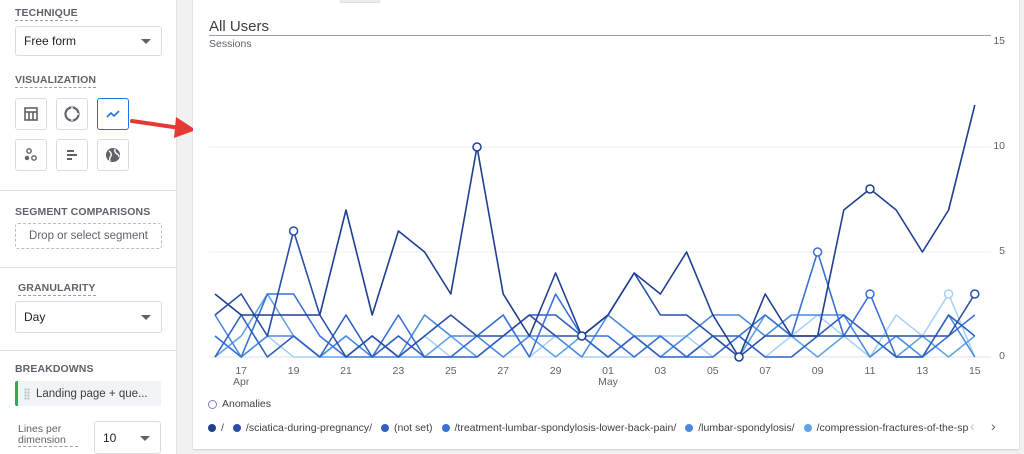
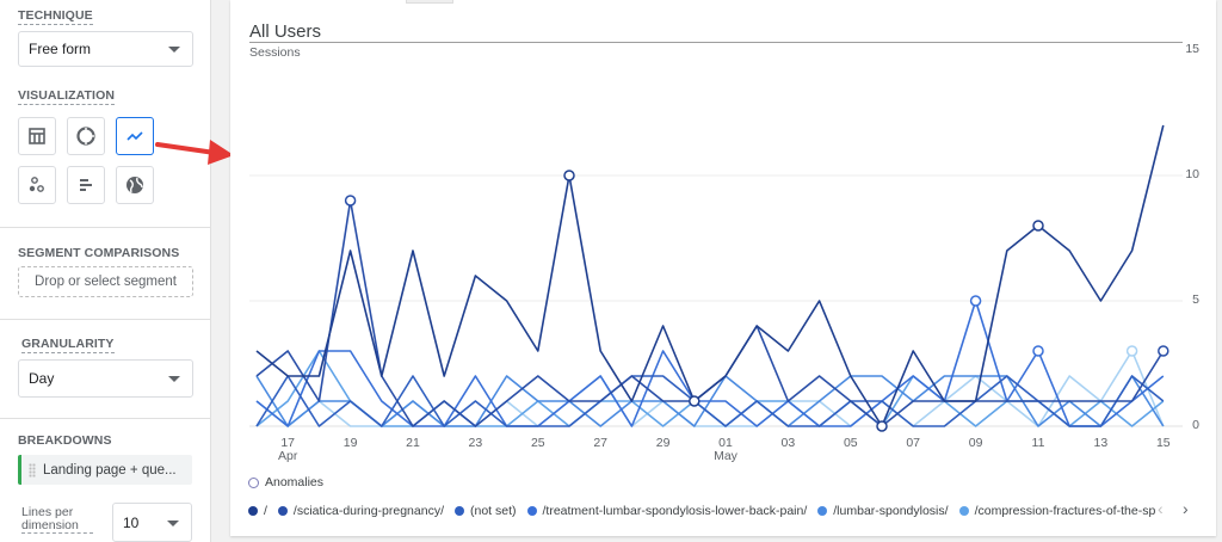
//Apr 19: 2 -> 7
/sciatica-during-pregnancy//Apr 19: 6 -> 9
/sciatica-during-pregnancy//May 03: 2 -> 1
